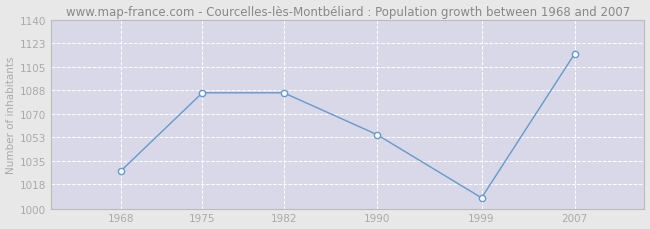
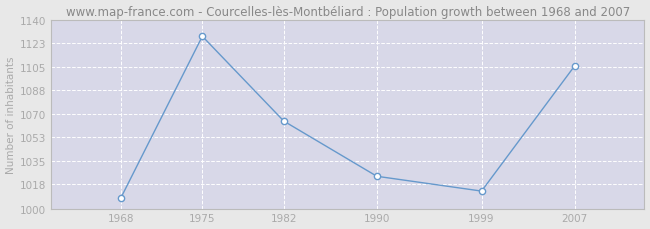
1968: 1028 -> 1008
1975: 1086 -> 1128
1982: 1086 -> 1065
1990: 1055 -> 1024
1999: 1008 -> 1013
2007: 1115 -> 1106
